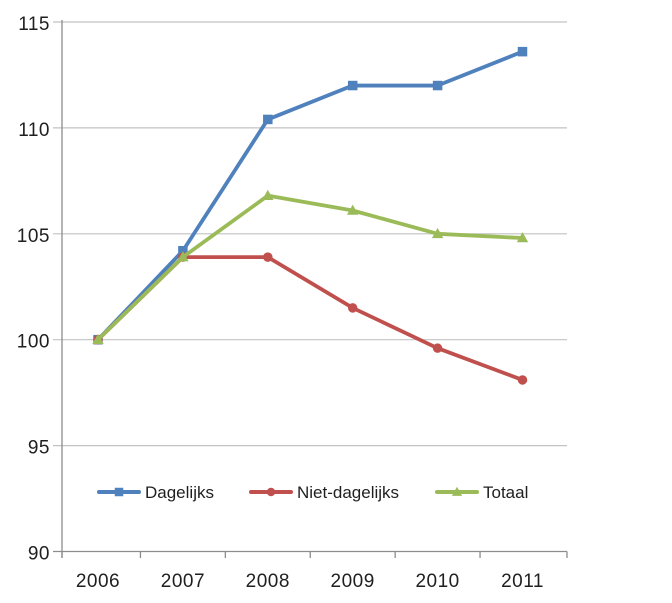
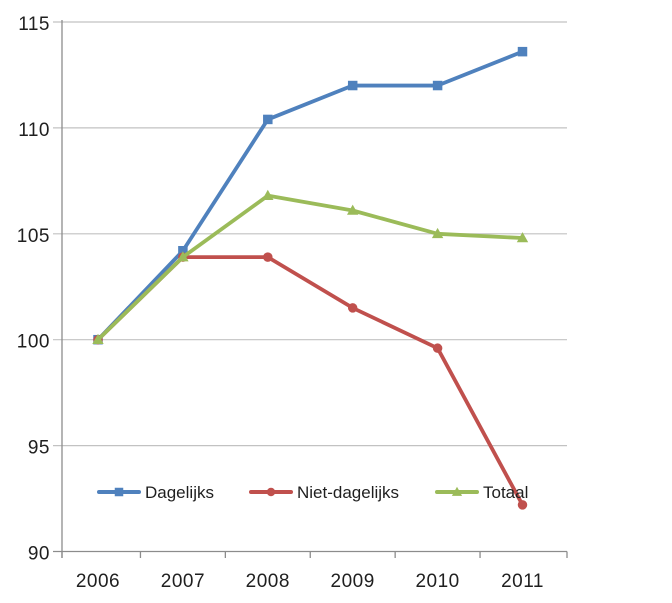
Niet-dagelijks/2011: 98.1 -> 92.2
